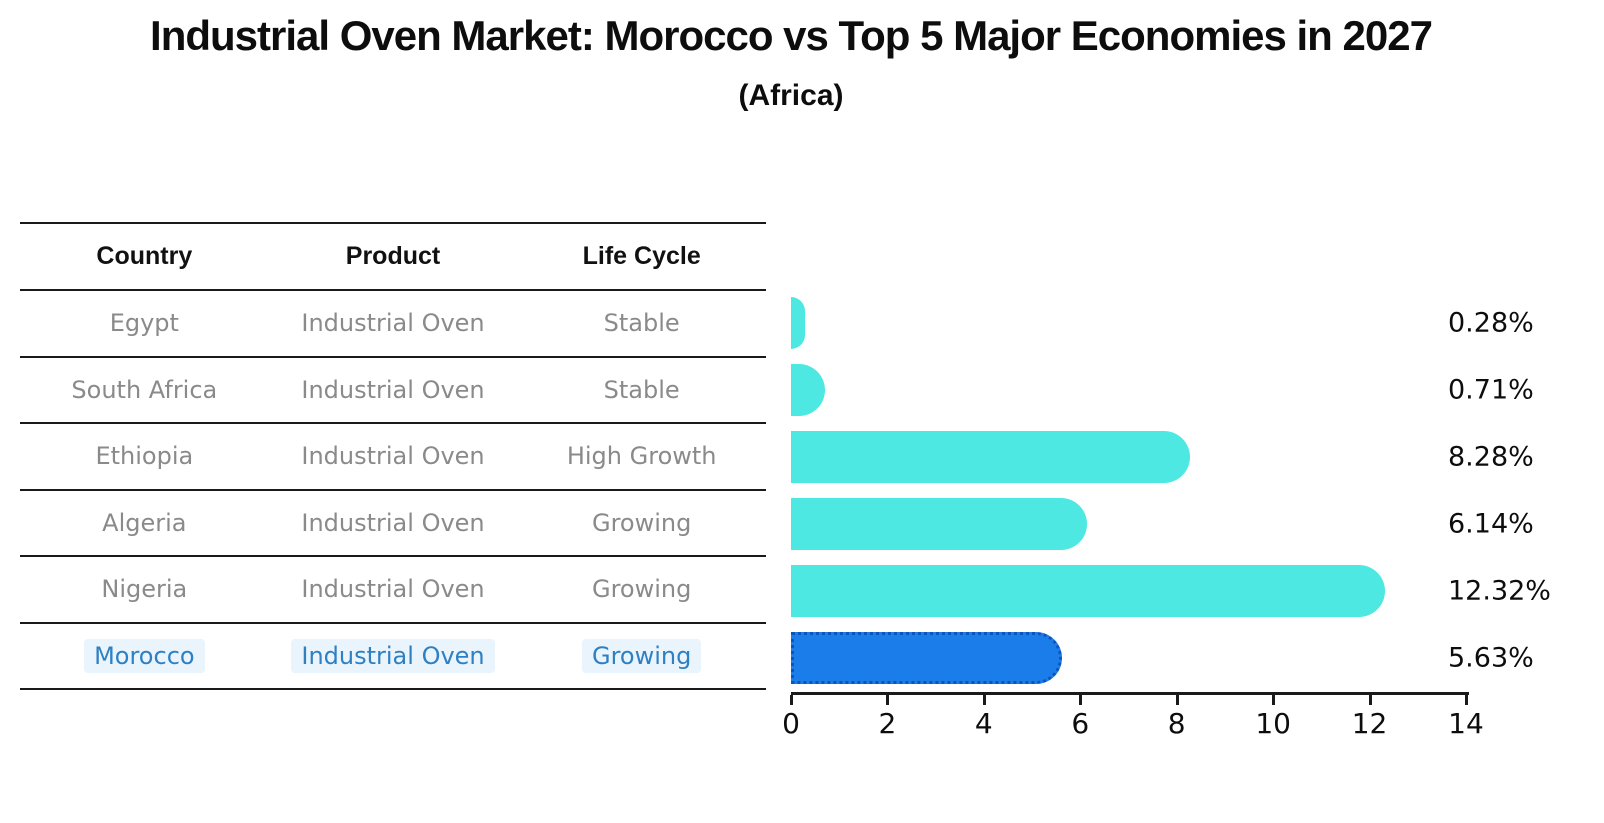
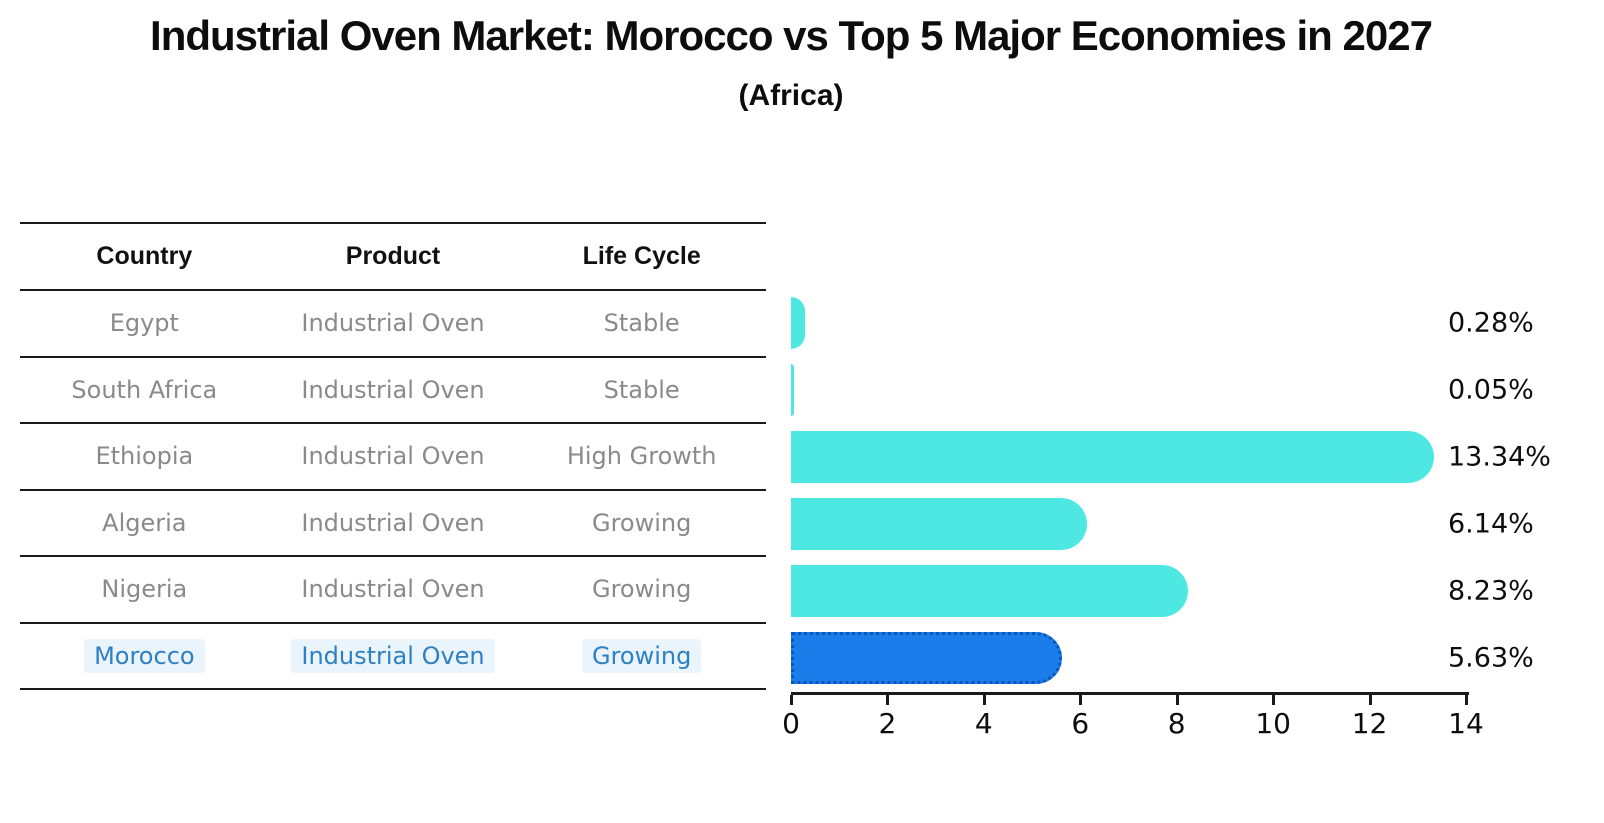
South Africa: 0.71% -> 0.05%
Ethiopia: 8.28% -> 13.34%
Nigeria: 12.32% -> 8.23%
